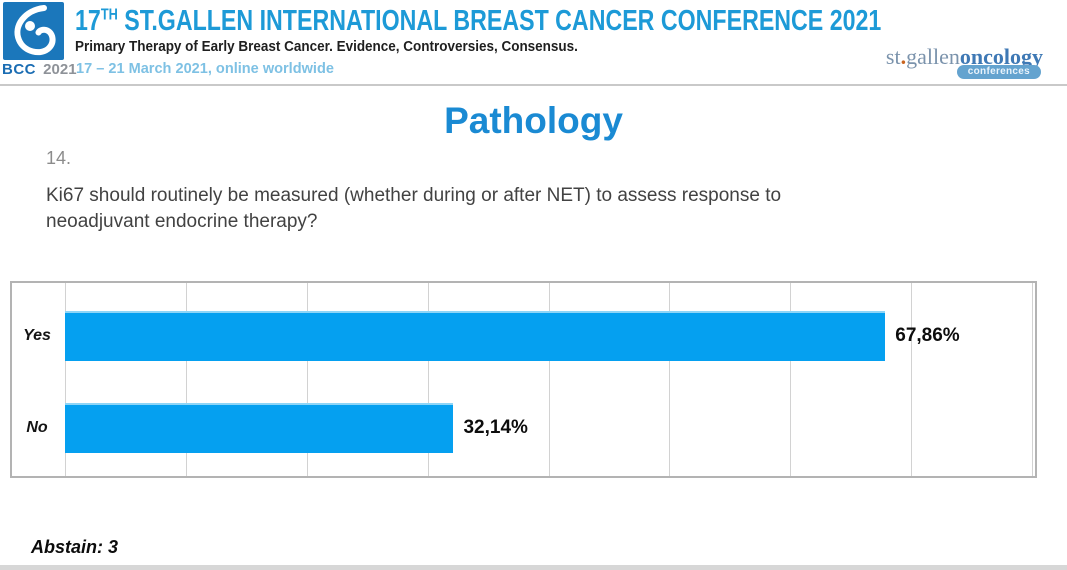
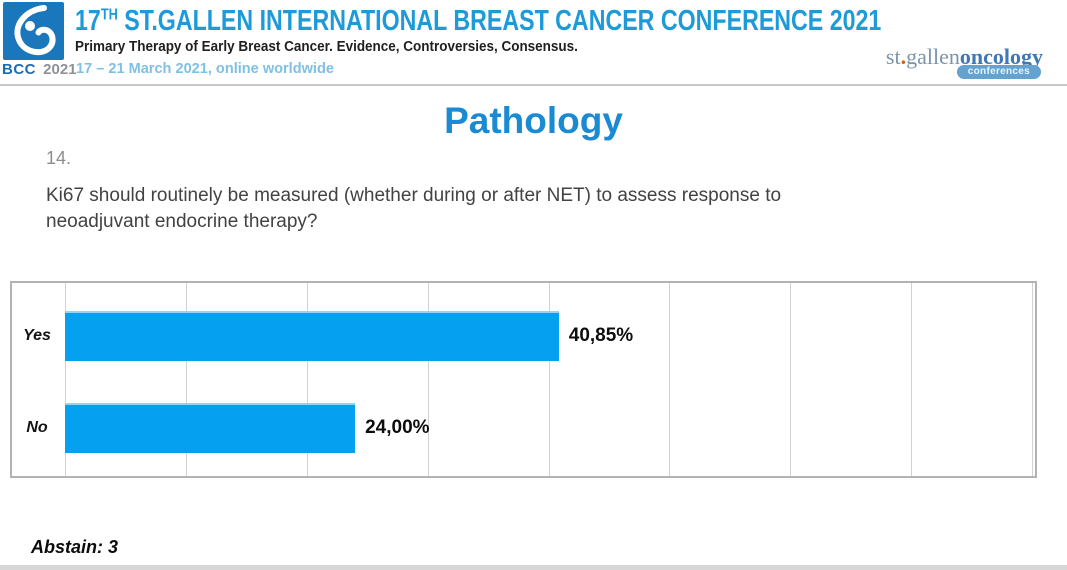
Yes: 67,86% -> 40,85%
No: 32,14% -> 24,00%
